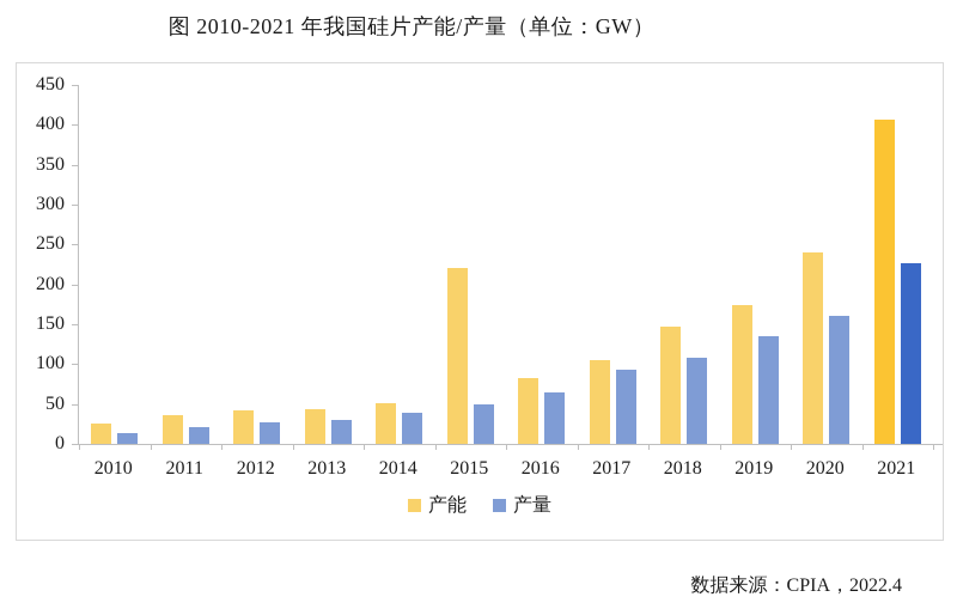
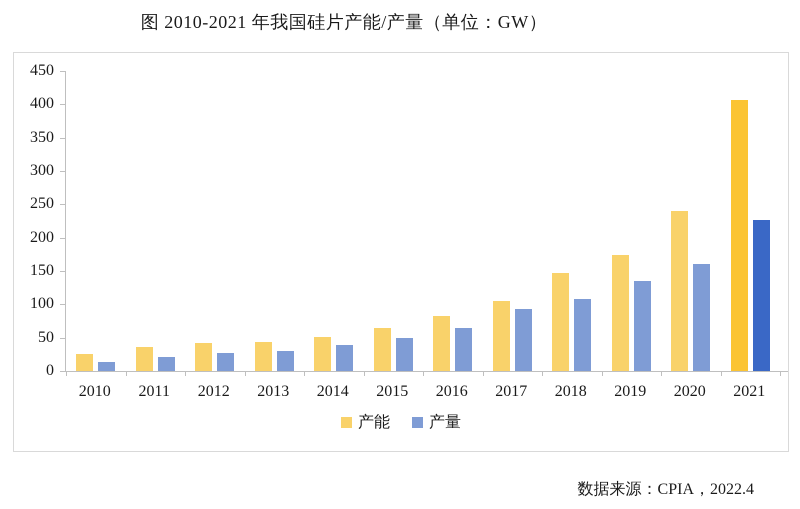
产能/2015: 220 -> 60
